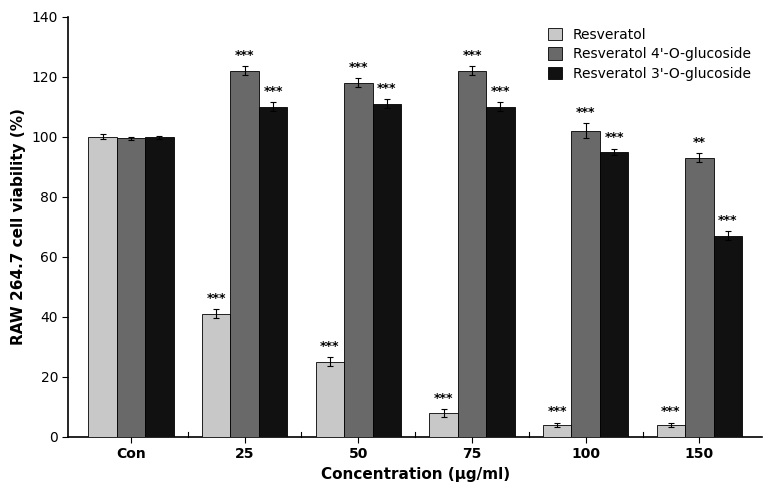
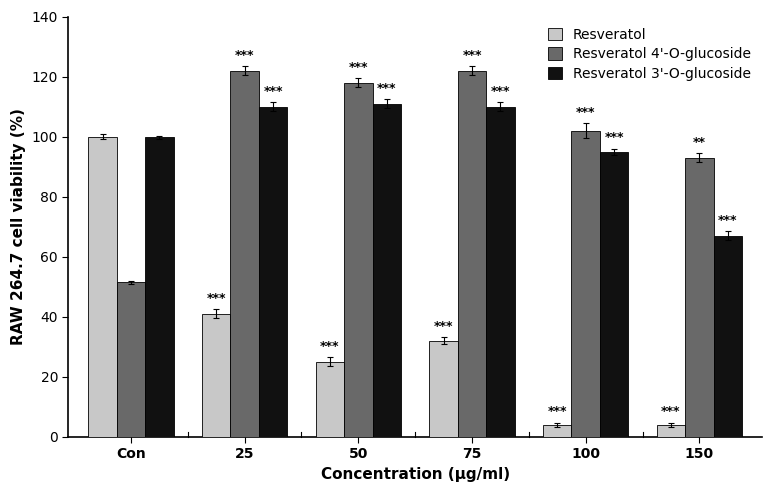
Resveratol 4'-O-glucoside/Con: 99.5 -> 51.5
Resveratol/75: 8 -> 32
